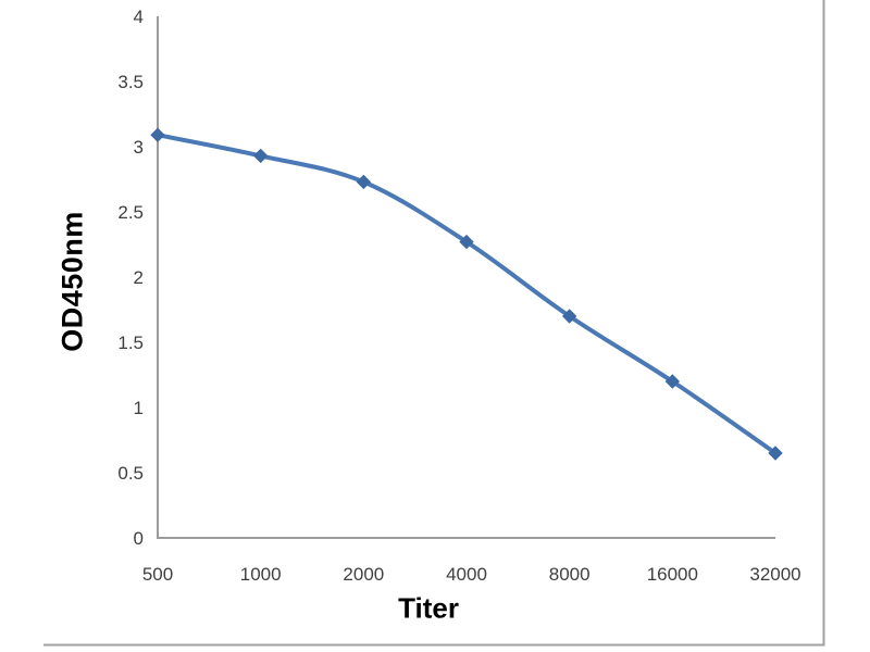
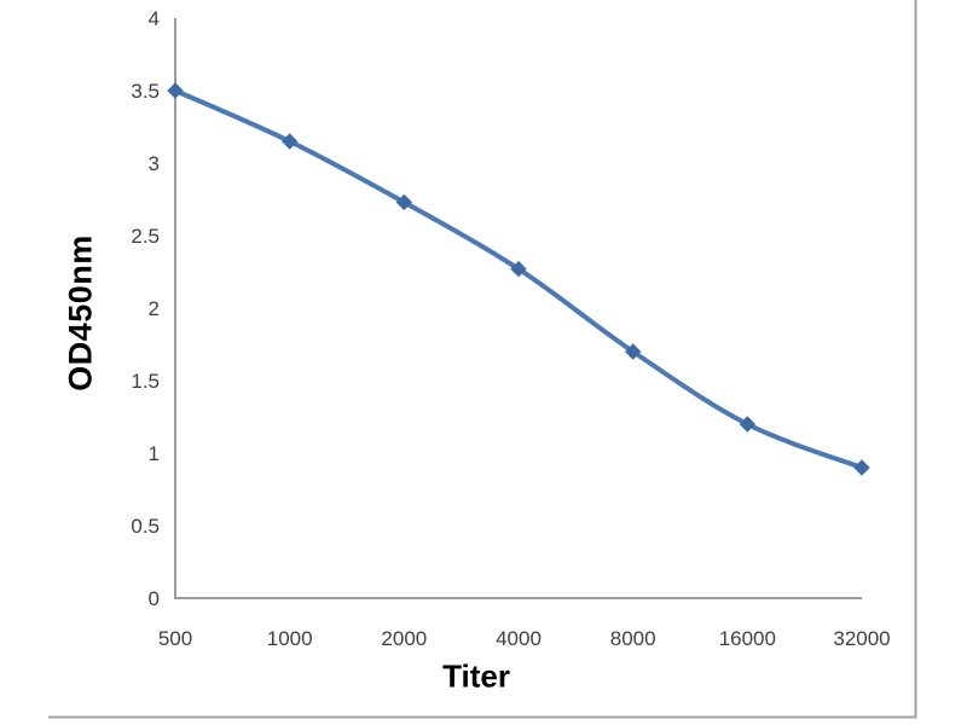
500: 3.09 -> 3.50
1000: 2.93 -> 3.15
32000: 0.65 -> 0.90
